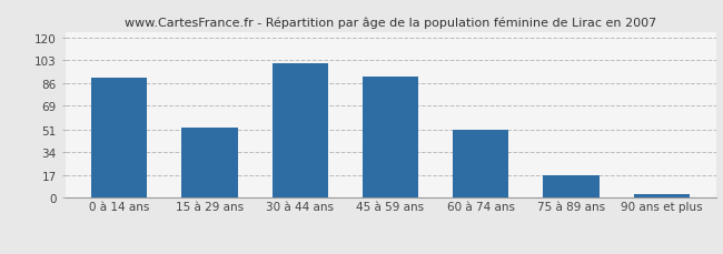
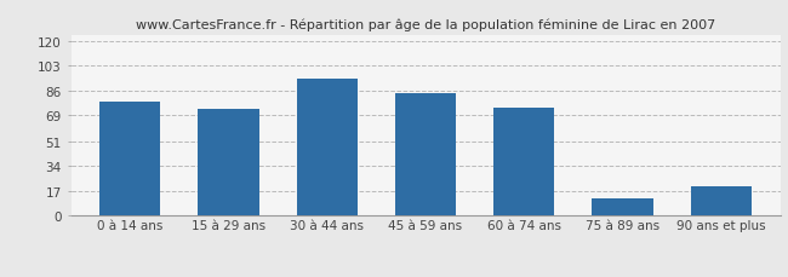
0 à 14 ans: 90 -> 78
15 à 29 ans: 53 -> 73
30 à 44 ans: 101 -> 94
45 à 59 ans: 91 -> 84
60 à 74 ans: 51 -> 74
75 à 89 ans: 17 -> 12
90 ans et plus: 3 -> 20
